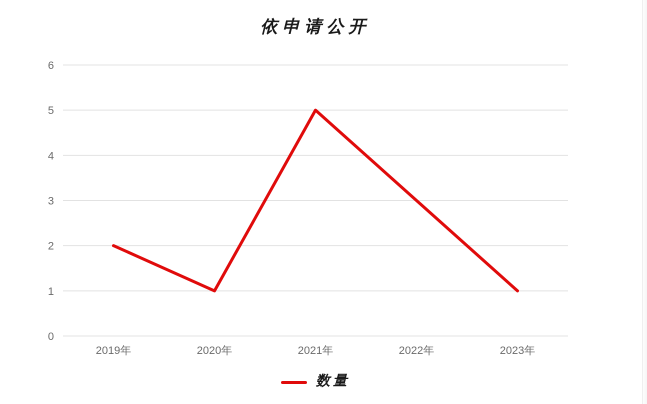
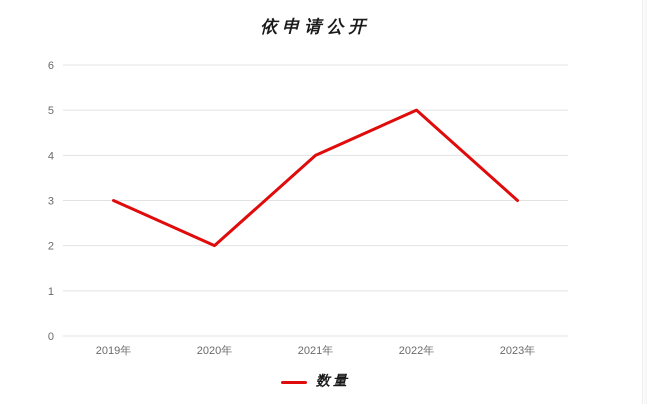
2019年: 2 -> 3
2020年: 1 -> 2
2021年: 5 -> 4
2022年: 3 -> 5
2023年: 1 -> 3
